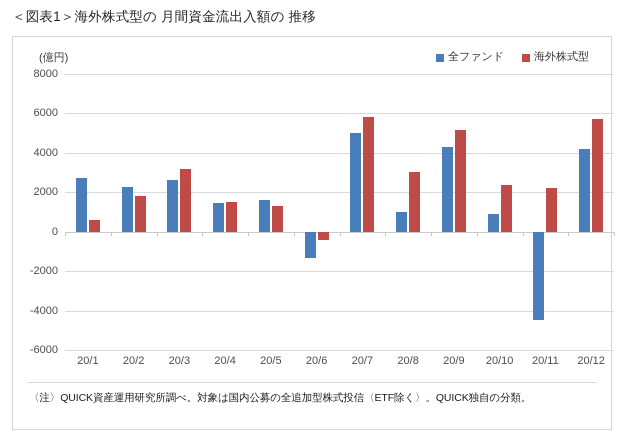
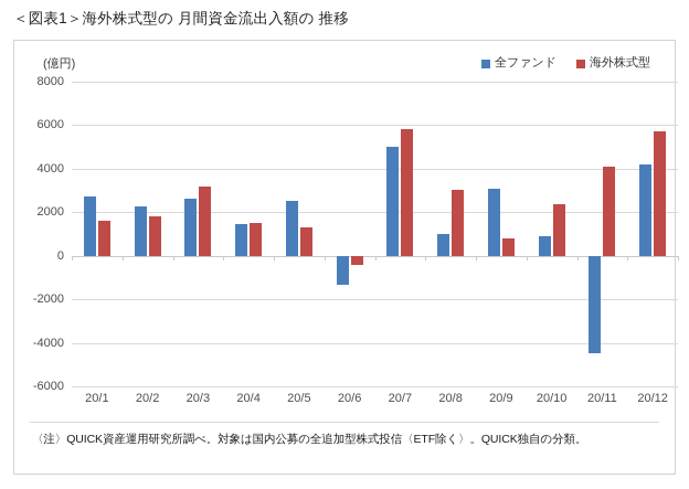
海外株式型/20/1: 600 -> 1600
全ファンド/20/5: 1600 -> 2500
全ファンド/20/9: 4300 -> 3100
海外株式型/20/9: 5200 -> 800
海外株式型/20/11: 2200 -> 4100
